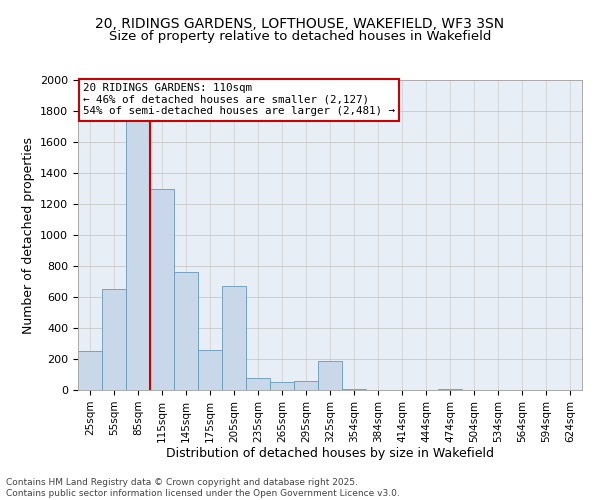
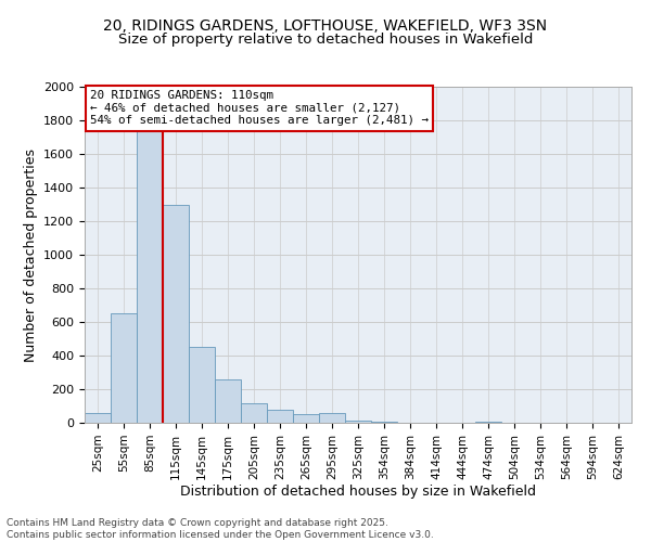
25sqm: 250 -> 60
145sqm: 760 -> 450
205sqm: 670 -> 120
325sqm: 190 -> 10
